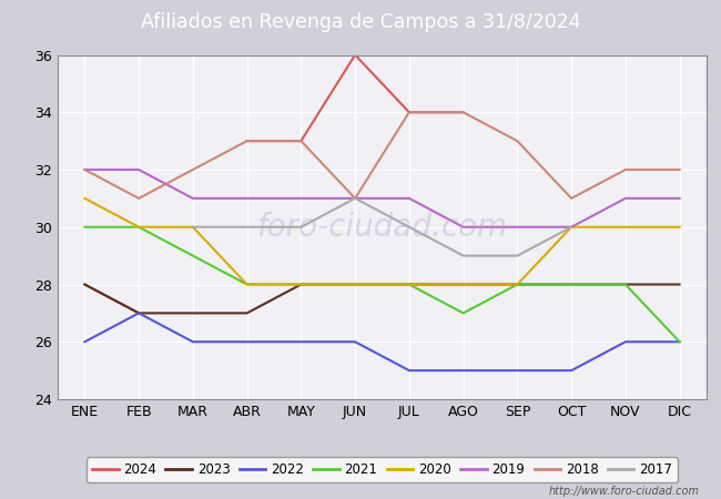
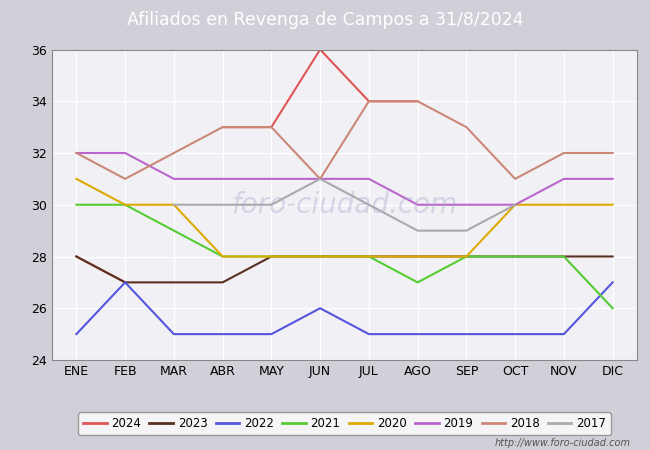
2022/ENE: 26 -> 25
2022/MAR: 26 -> 25
2022/ABR: 26 -> 25
2022/MAY: 26 -> 25
2022/NOV: 26 -> 25
2022/DIC: 26 -> 27
